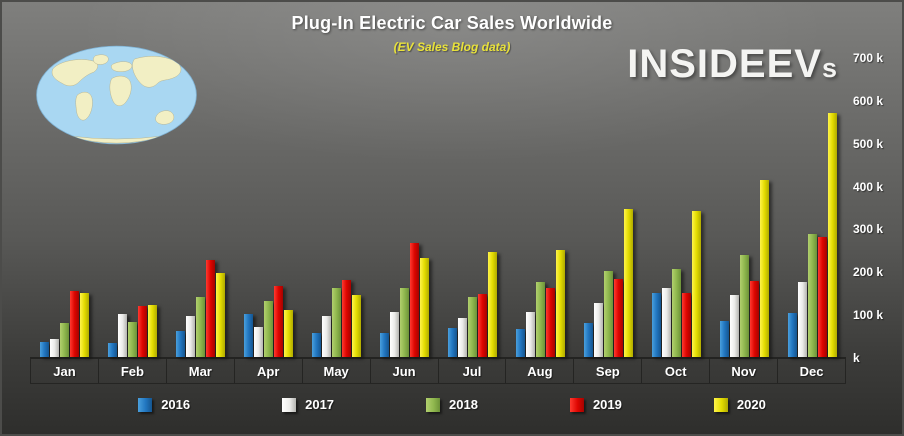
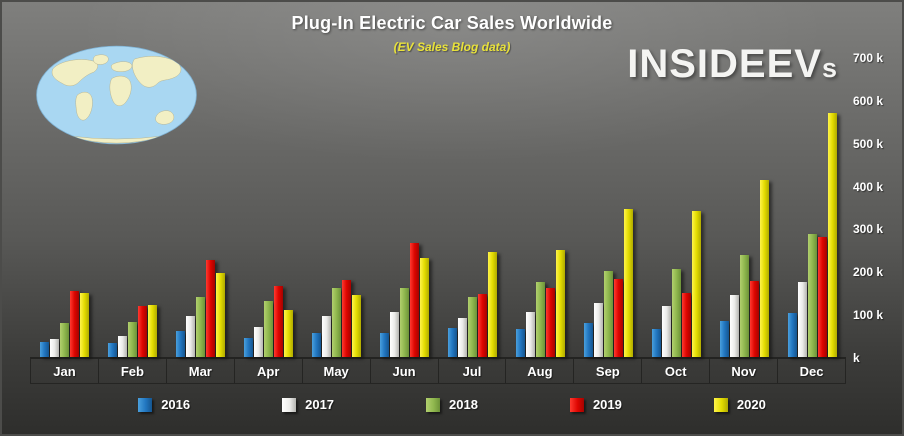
2017/Feb: 100k -> 50k
2016/Apr: 100k -> 40k
2016/Oct: 150k -> 70k
2017/Oct: 160k -> 120k
